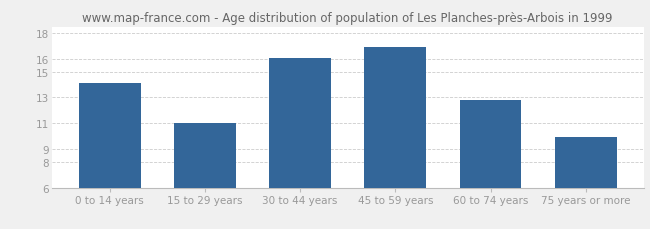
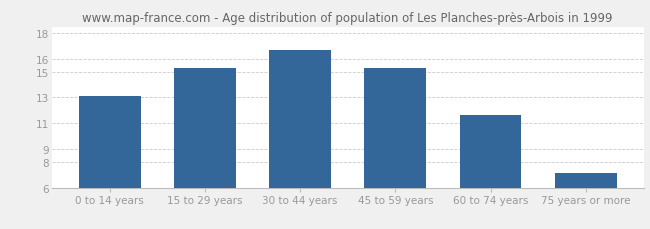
0 to 14 years: 14.1 -> 13.1
15 to 29 years: 11.0 -> 15.3
30 to 44 years: 16.1 -> 16.7
45 to 59 years: 16.9 -> 15.3
60 to 74 years: 12.8 -> 11.6
75 years or more: 9.9 -> 7.1
